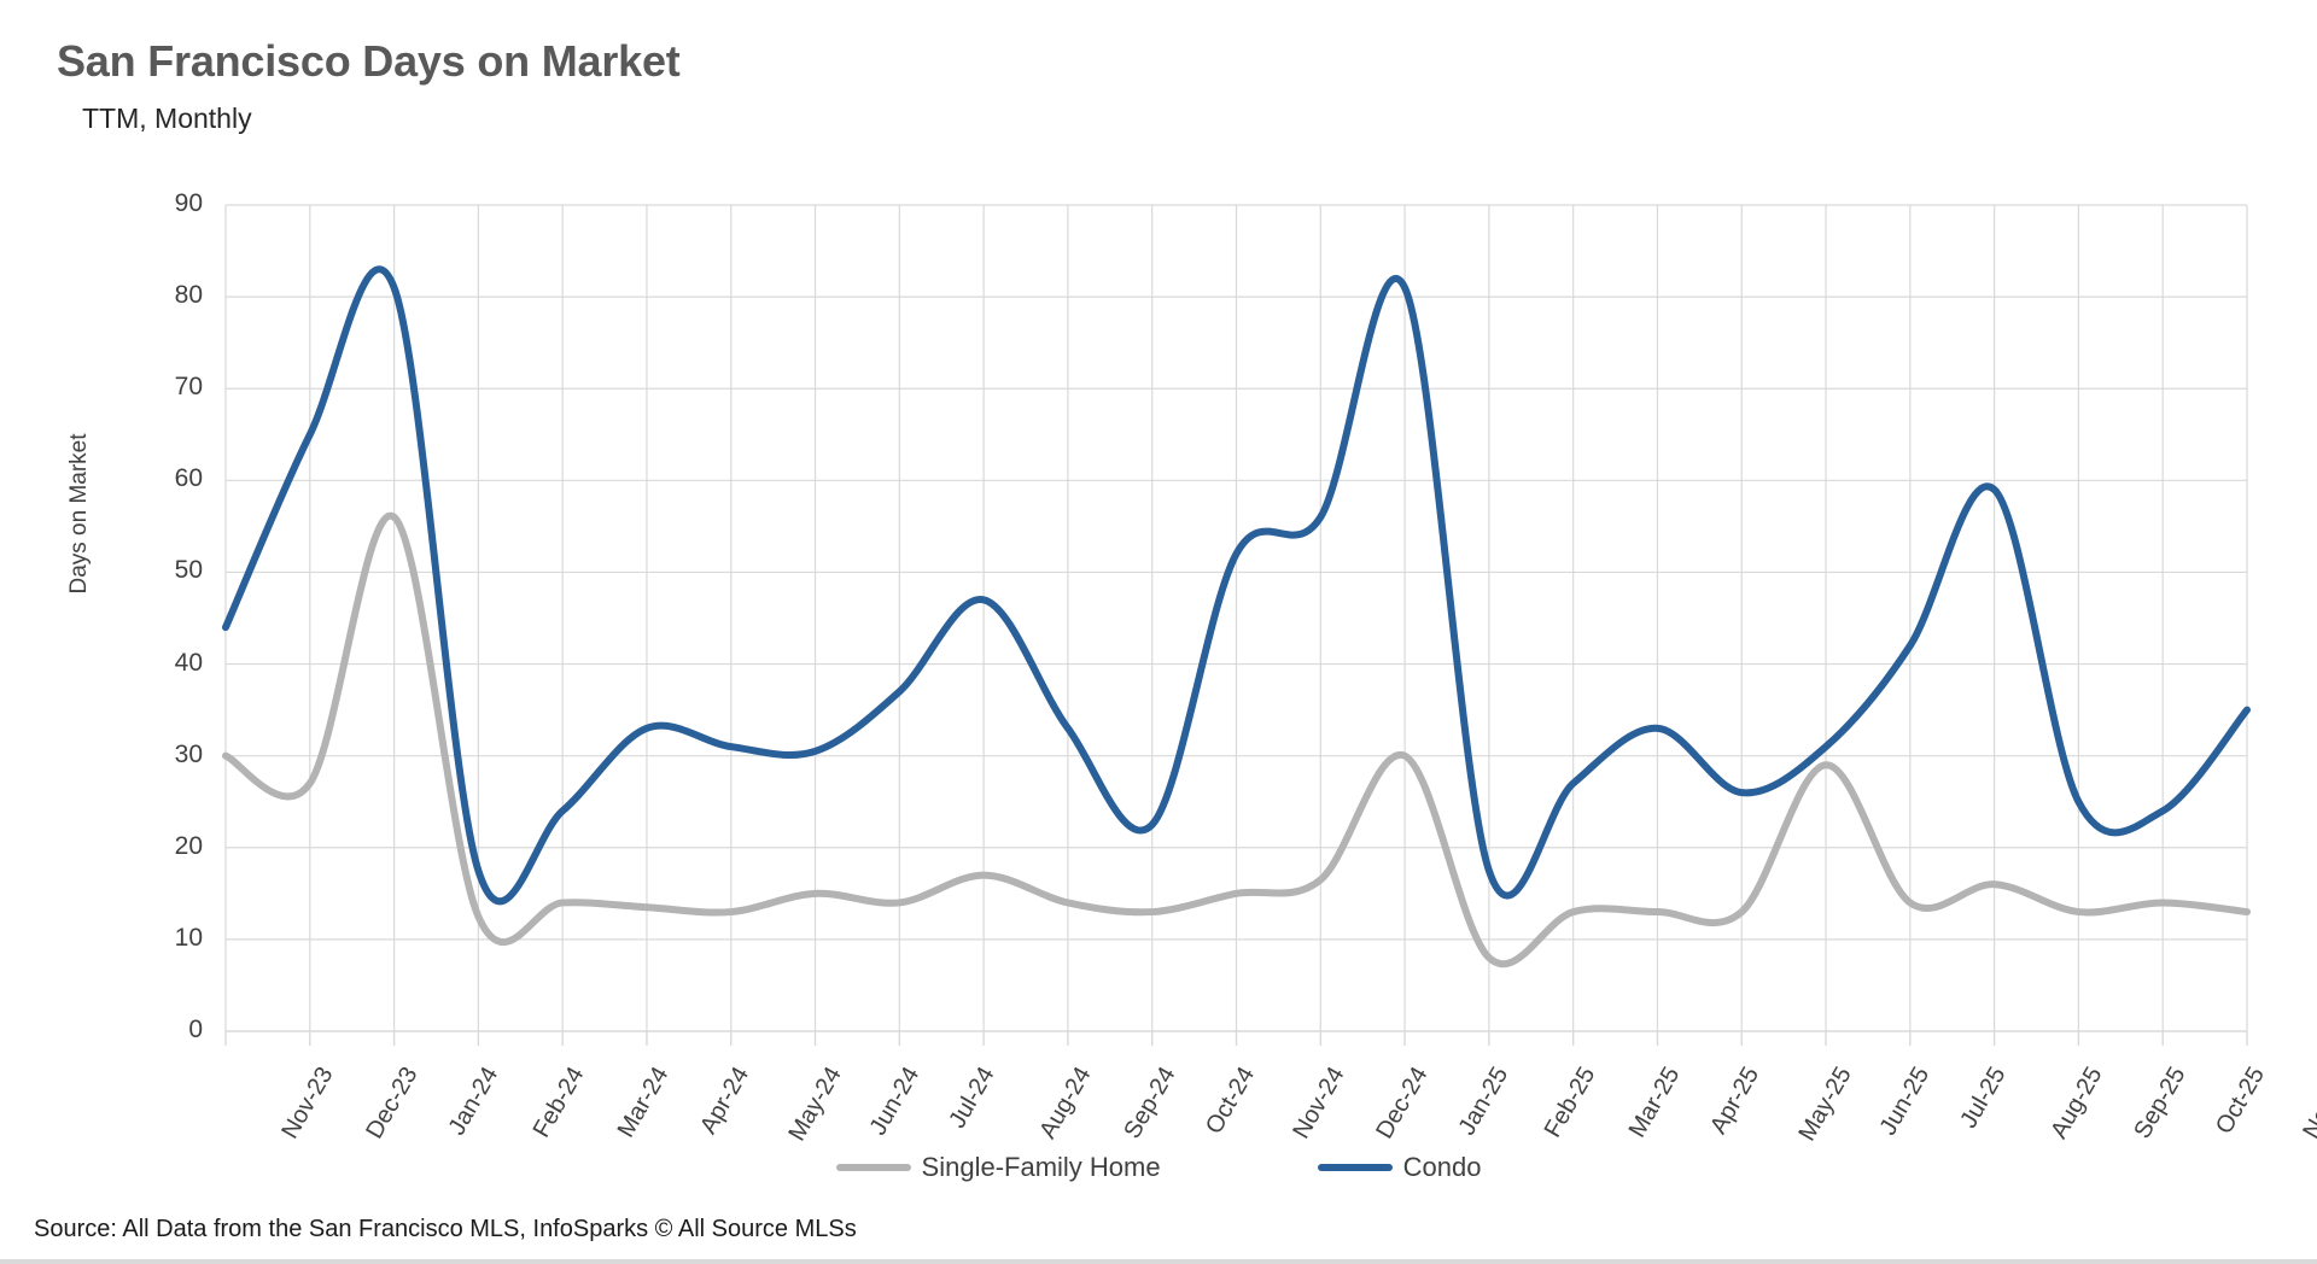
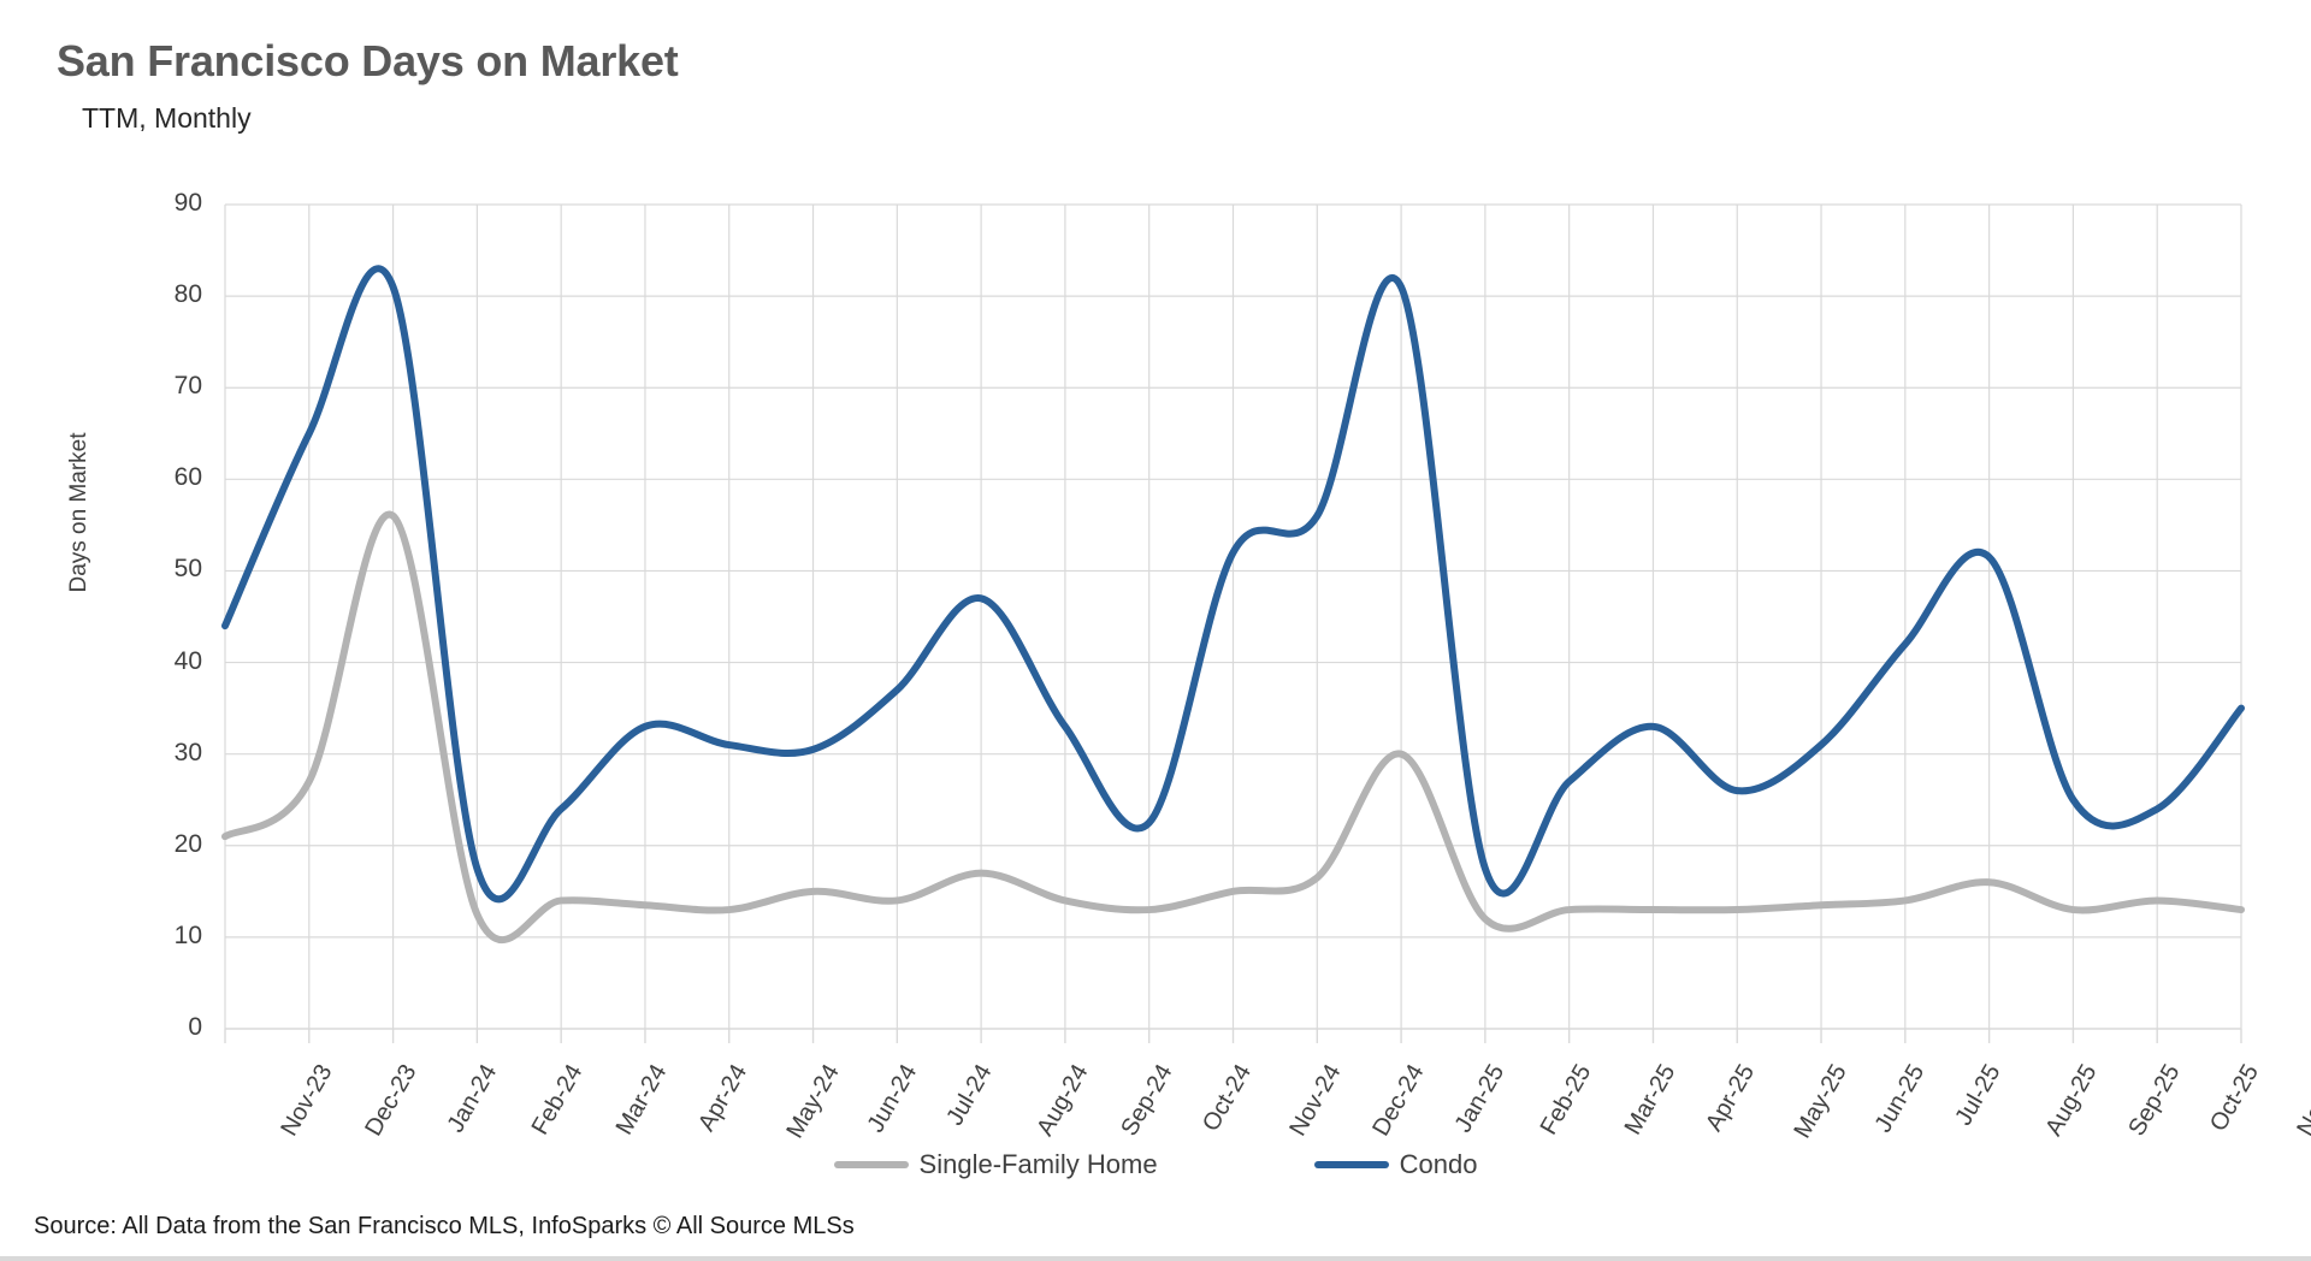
Single-Family Home/Nov-23: 30 -> 21
Single-Family Home/Feb-25: 8 -> 12
Single-Family Home/Jun-25: 29 -> 14
Condo/Aug-25: 59 -> 52
